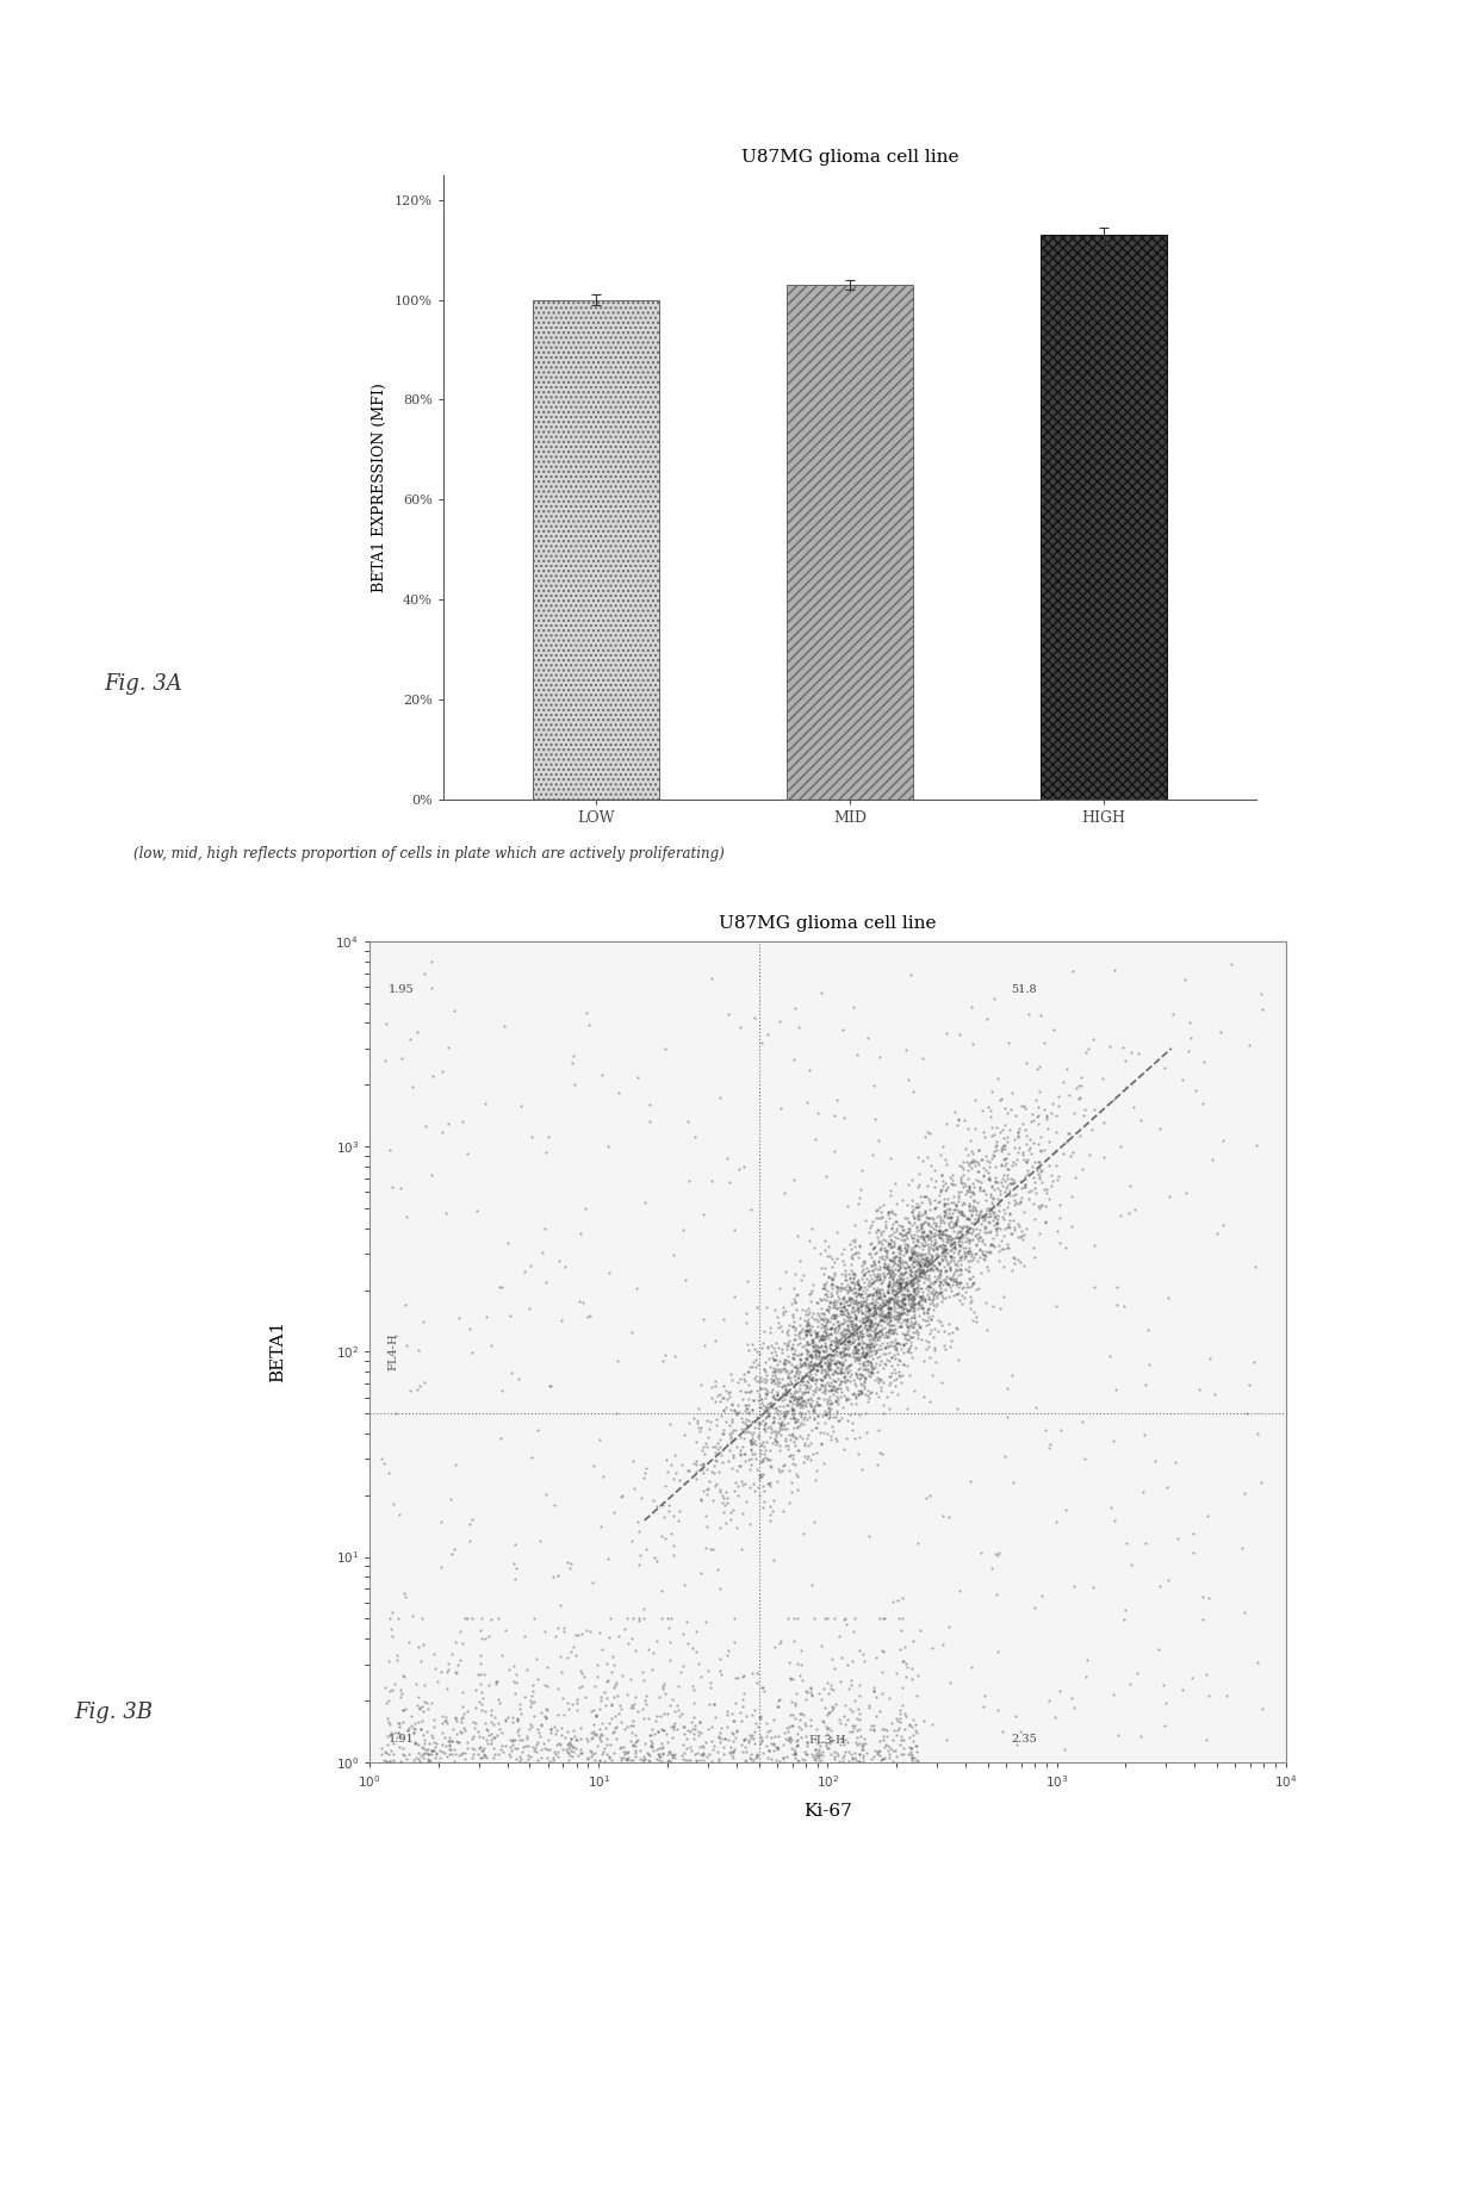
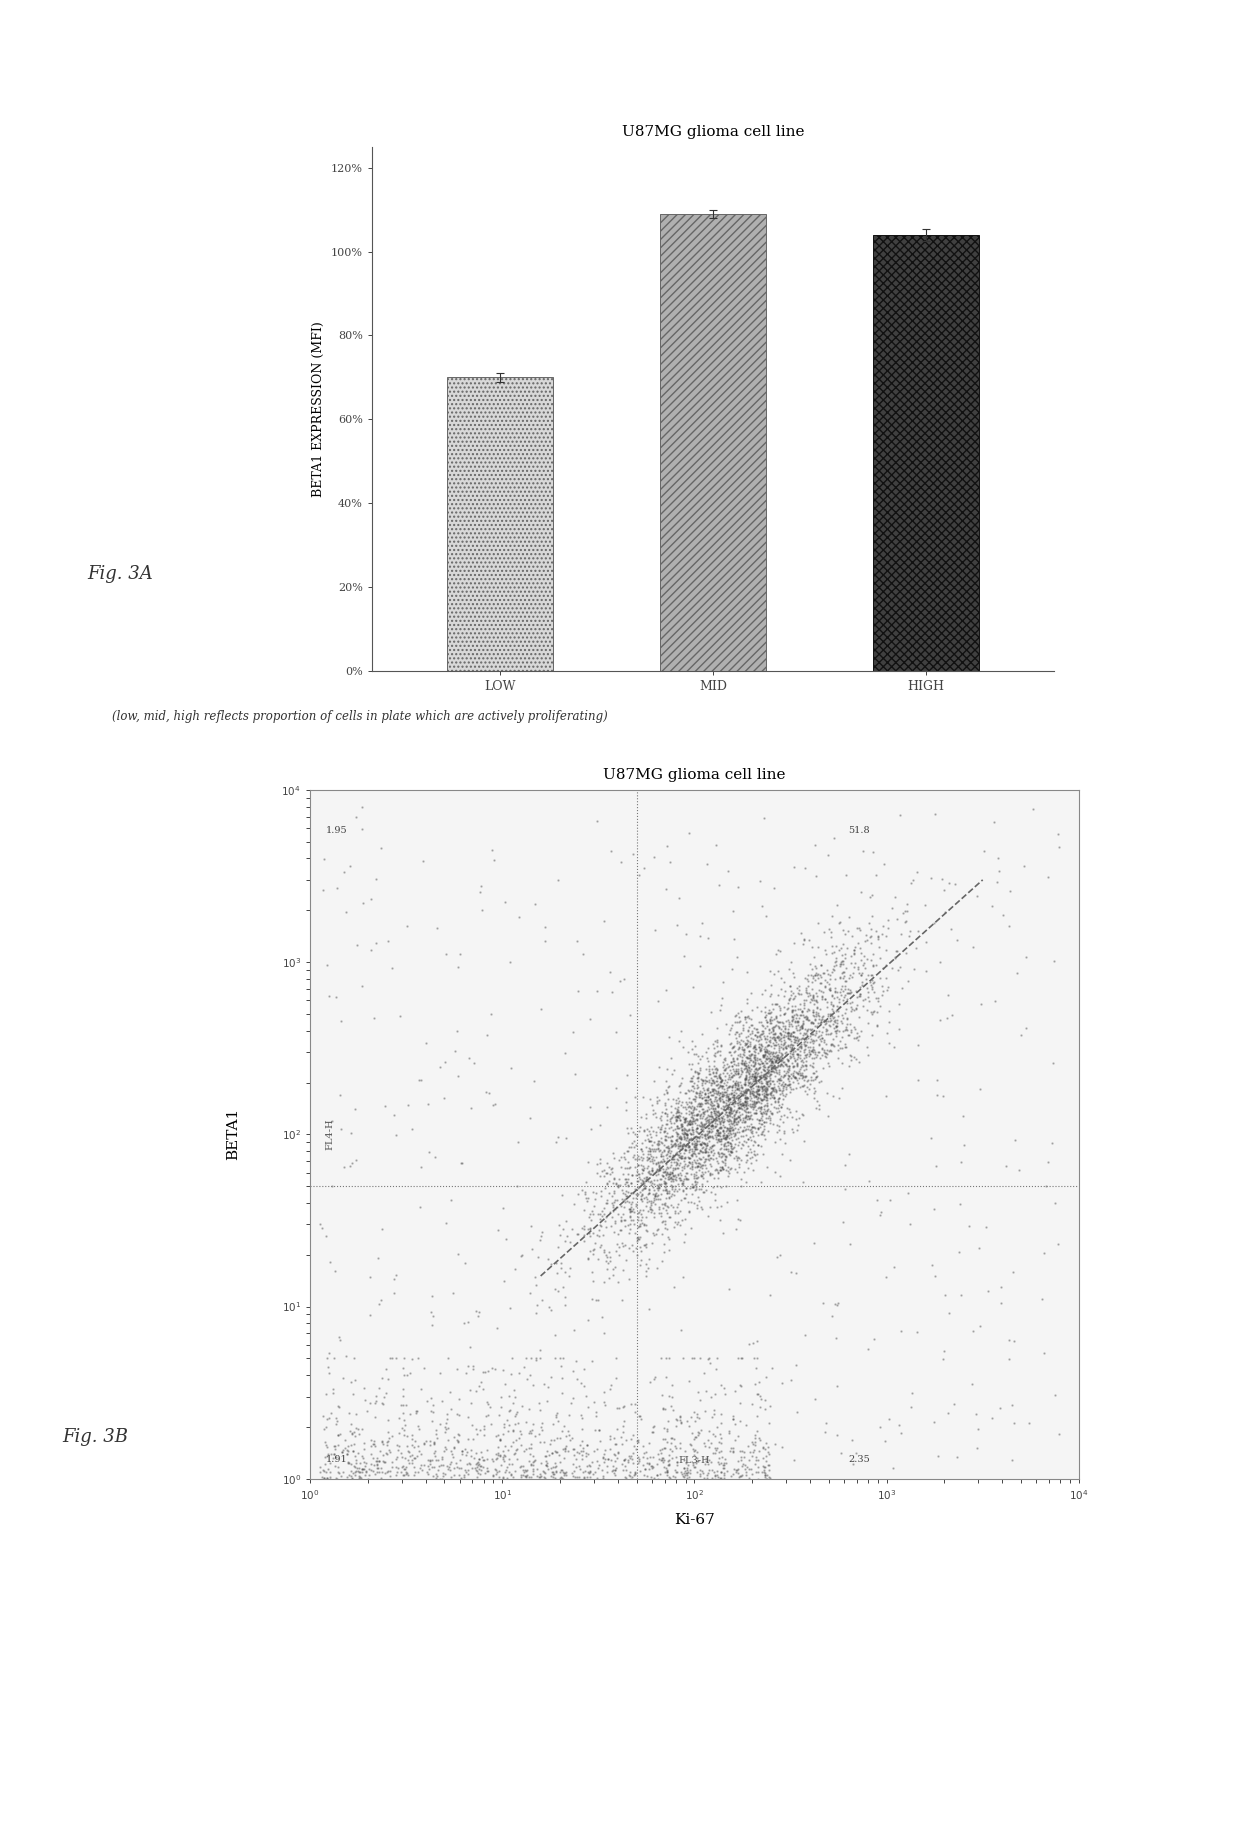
LOW: 100% -> 70%
MID: 103% -> 109%
HIGH: 113% -> 104%
